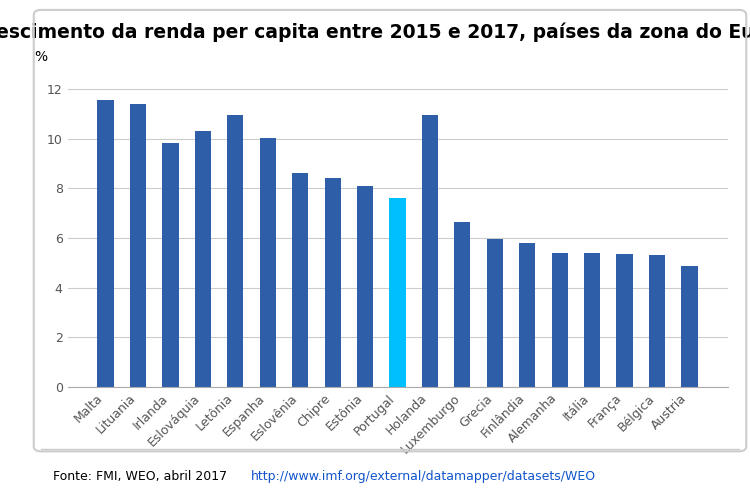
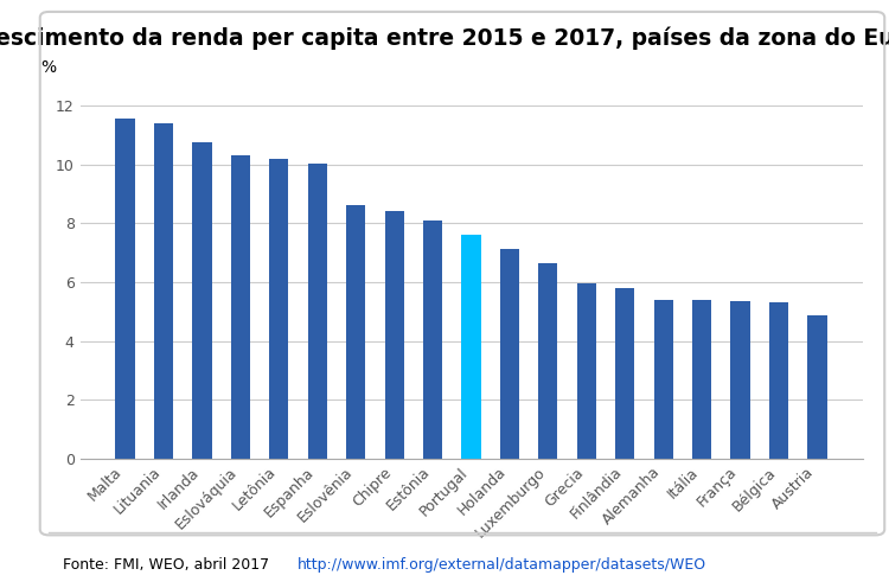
Irlanda: 9.85 -> 10.75
Letônia: 10.95 -> 10.20
Holanda: 10.95 -> 7.12
